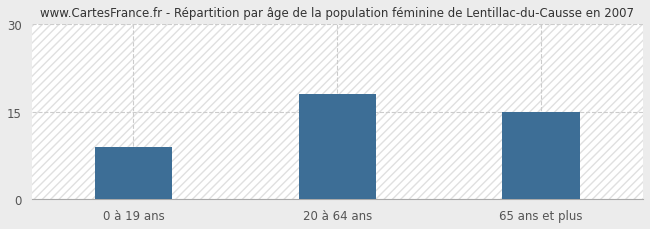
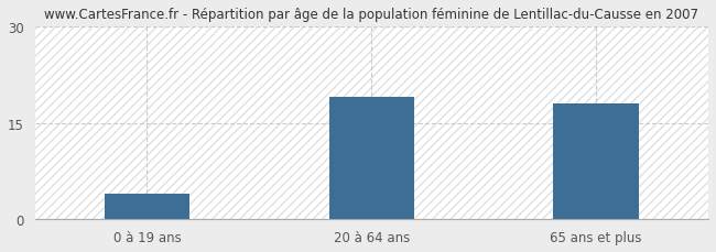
0 à 19 ans: 9 -> 4
20 à 64 ans: 18 -> 19
65 ans et plus: 15 -> 18
